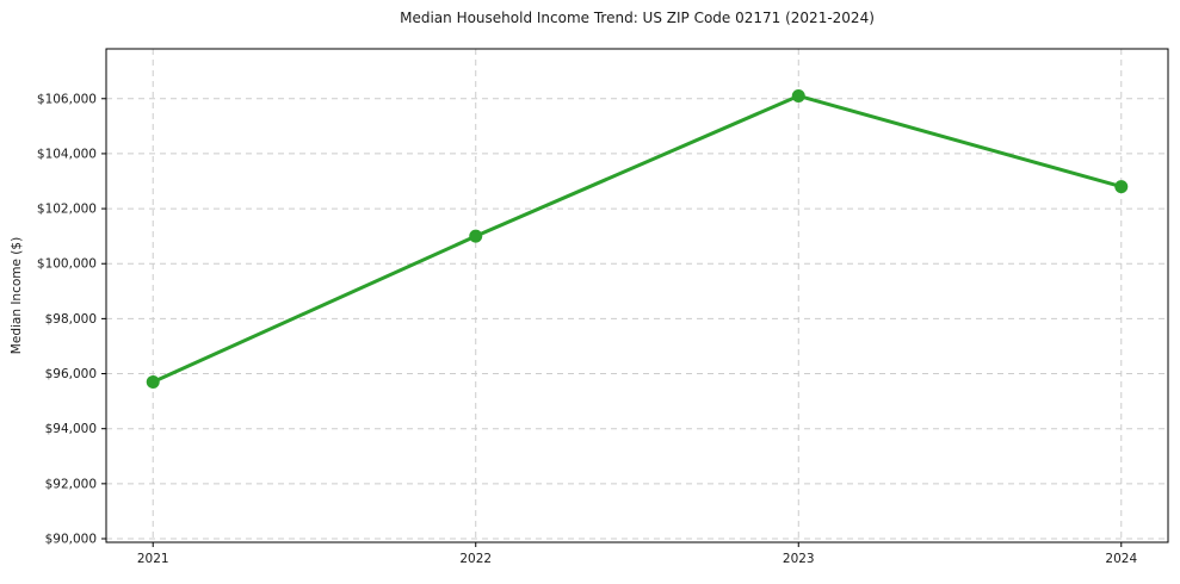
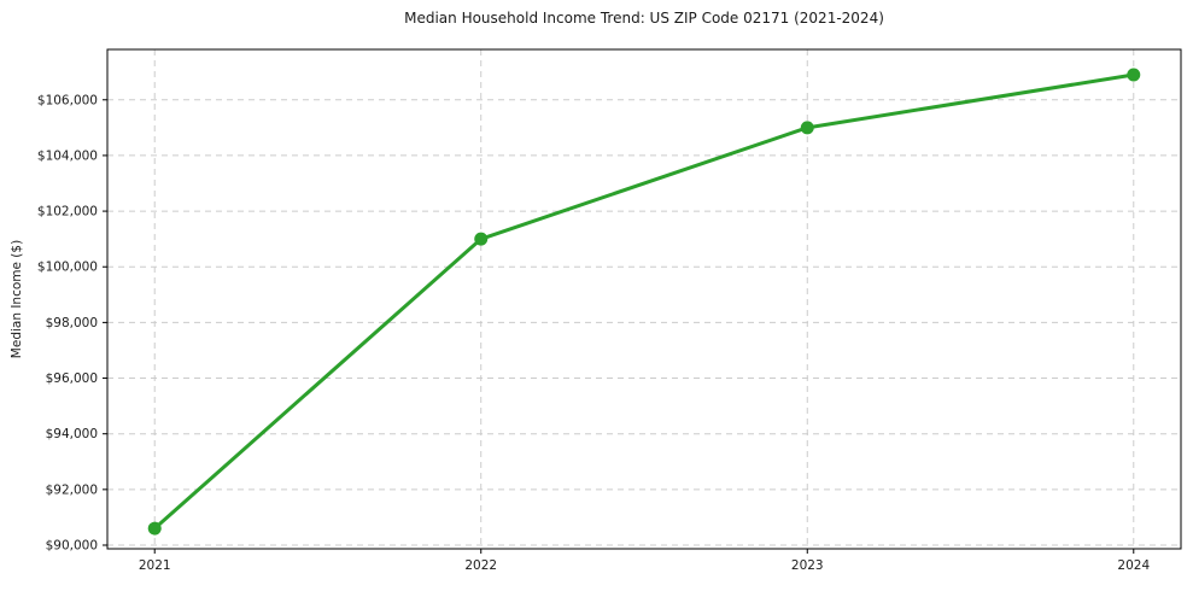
2021: $95700 -> $90600
2023: $106100 -> $105000
2024: $102800 -> $106900
